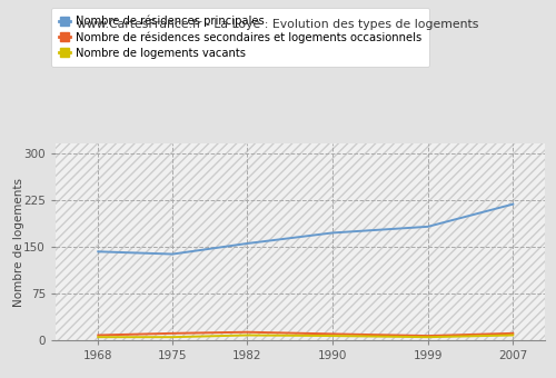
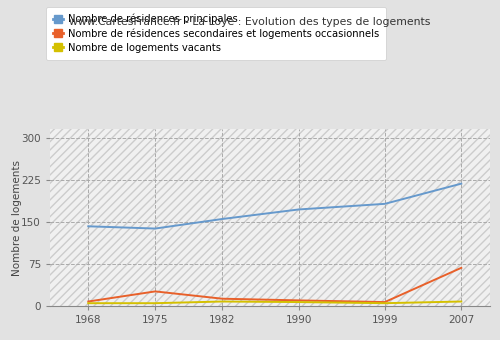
Nombre de résidences secondaires et logements occasionnels/1975: 11 -> 26
Nombre de résidences secondaires et logements occasionnels/2007: 11 -> 68
